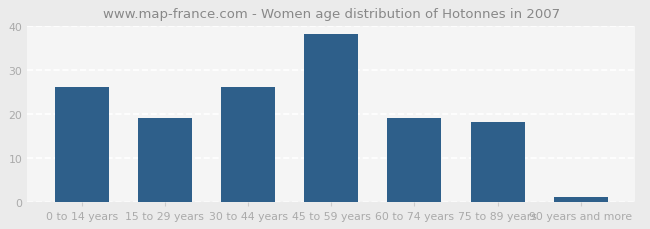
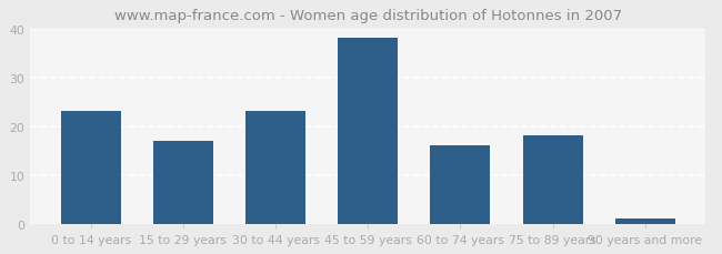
0 to 14 years: 26 -> 23
15 to 29 years: 19 -> 17
30 to 44 years: 26 -> 23
60 to 74 years: 19 -> 16
